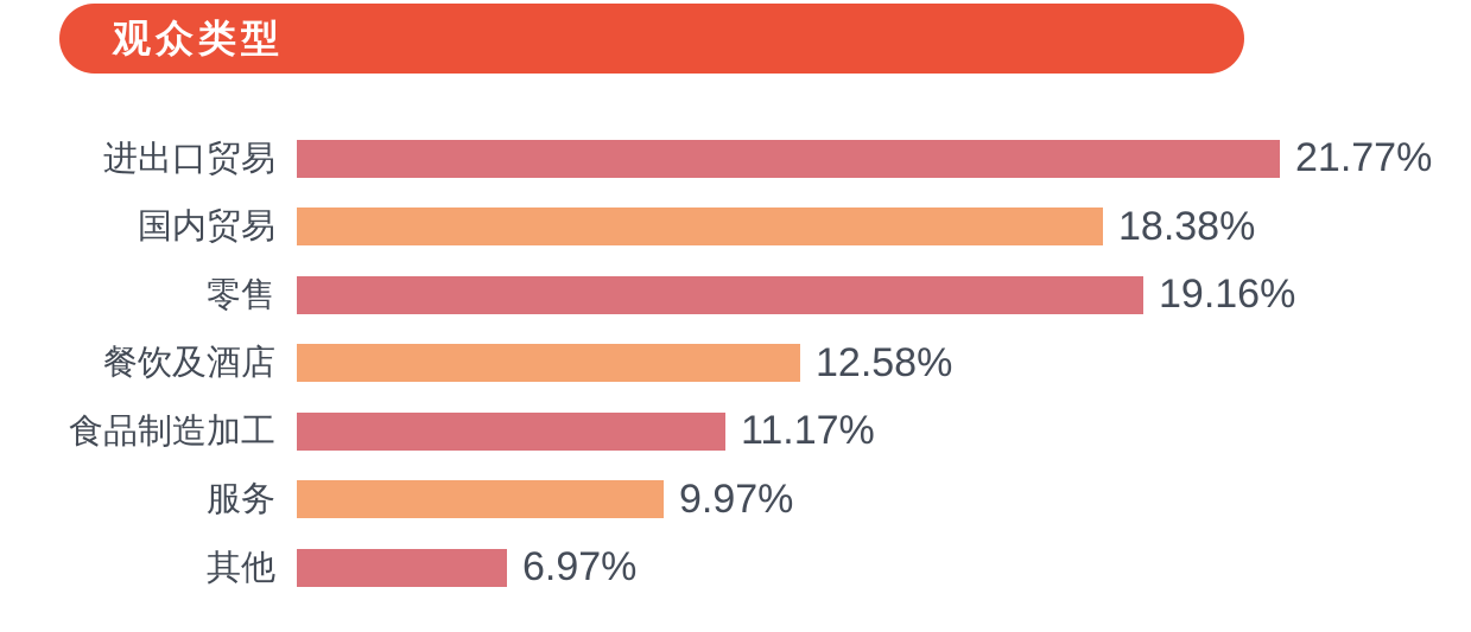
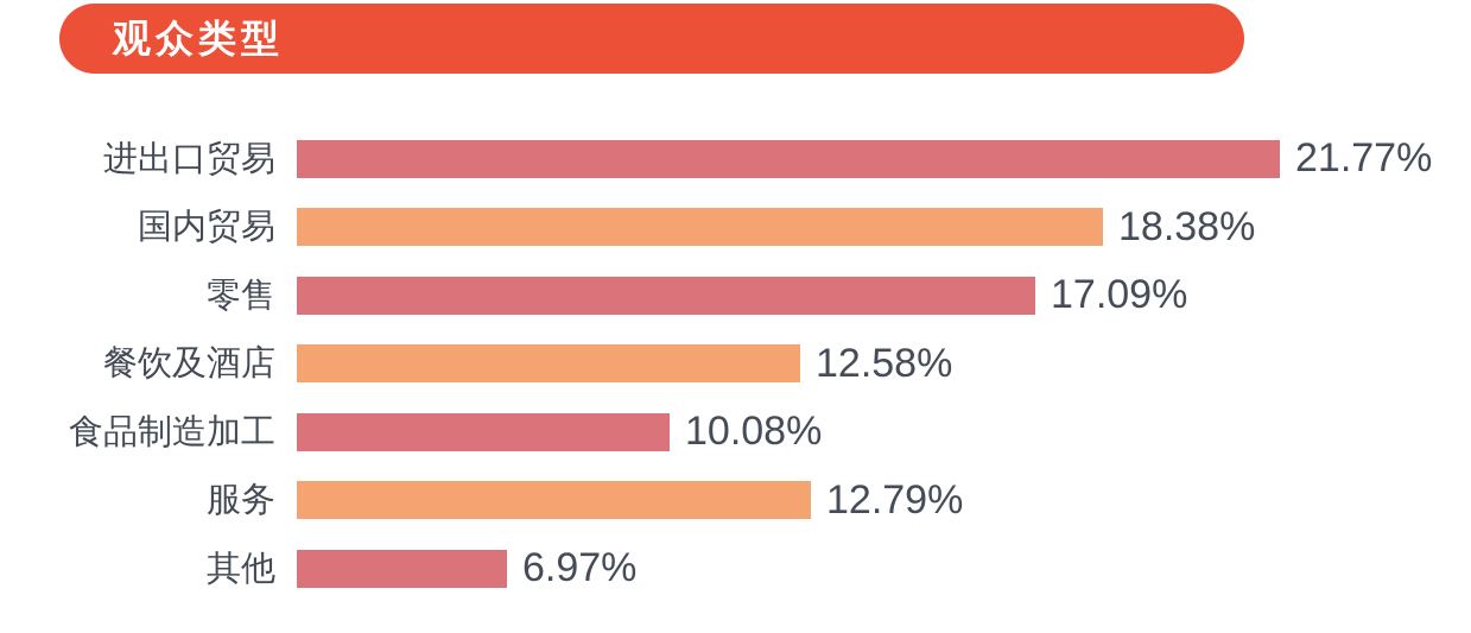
零售: 19.16% -> 17.09%
食品制造加工: 11.17% -> 10.08%
服务: 9.97% -> 12.79%
